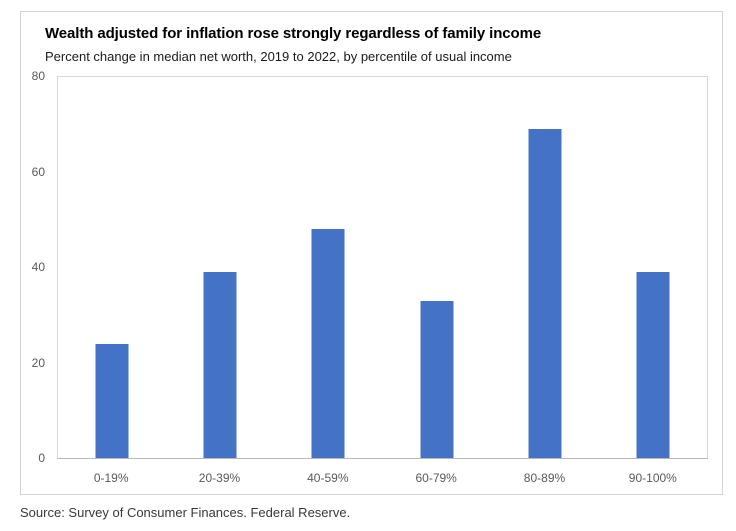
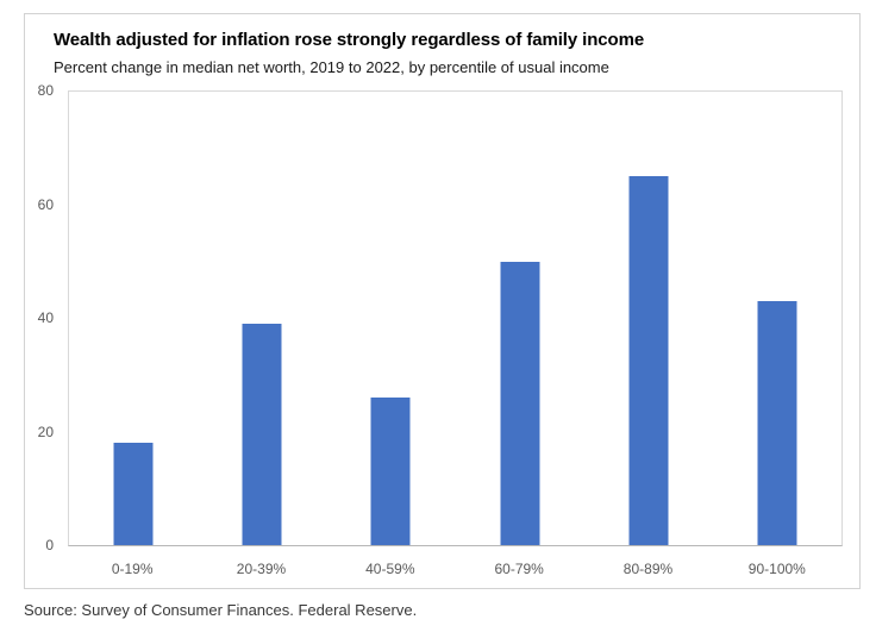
0-19%: 24 -> 18
40-59%: 48 -> 26
60-79%: 33 -> 50
80-89%: 69 -> 65
90-100%: 39 -> 43
